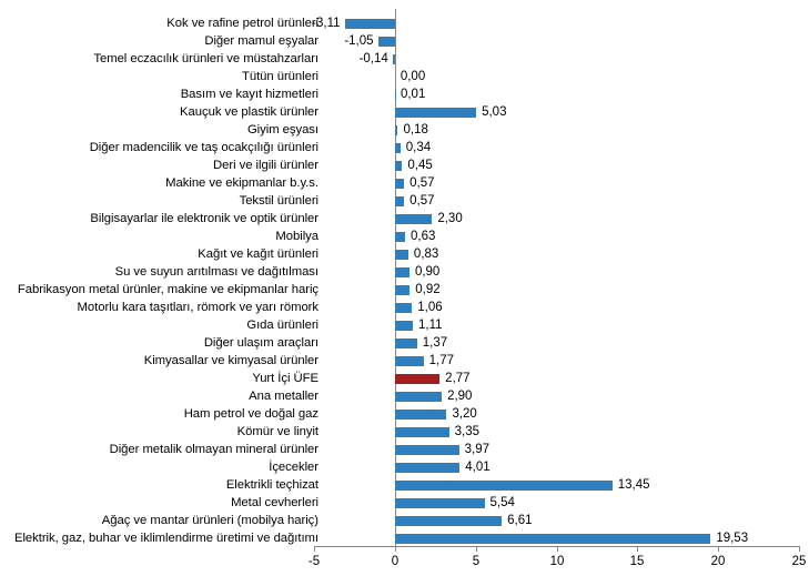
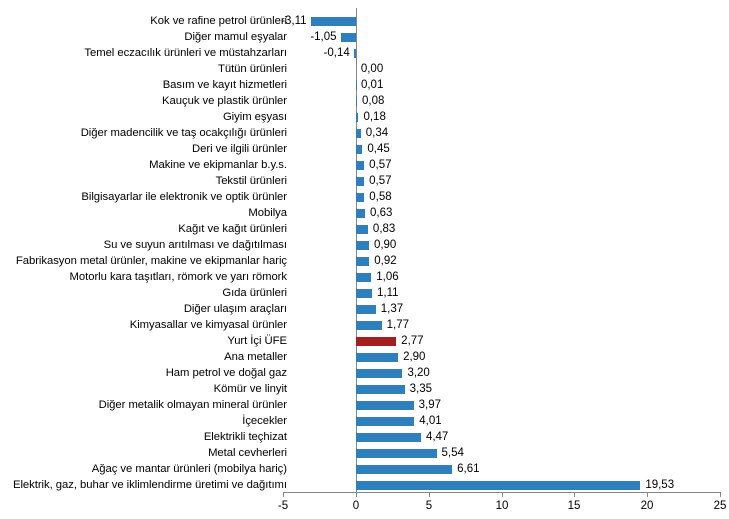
Kauçuk ve plastik ürünler: 5,03 -> 0,08
Bilgisayarlar ile elektronik ve optik ürünler: 2,30 -> 0,58
Elektrikli teçhizat: 13,45 -> 4,47
